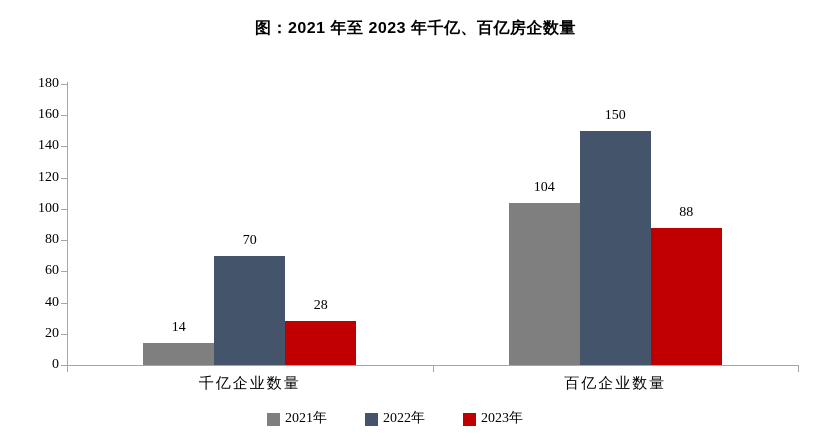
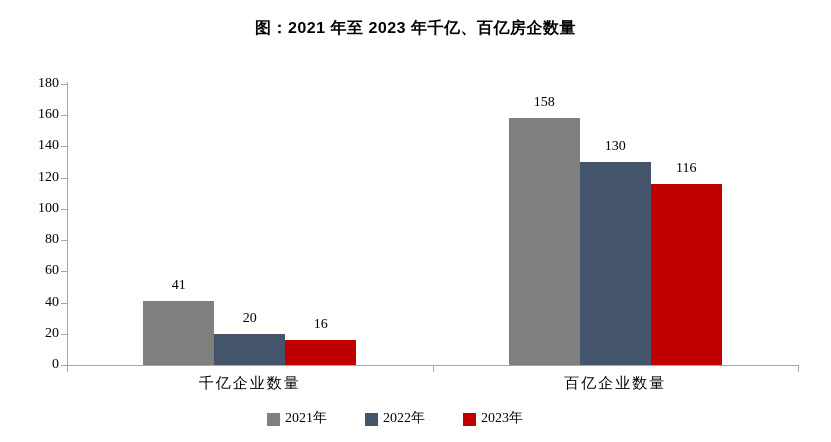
2021年/千亿企业数量: 14 -> 41
2022年/千亿企业数量: 70 -> 20
2023年/千亿企业数量: 28 -> 16
2021年/百亿企业数量: 104 -> 158
2022年/百亿企业数量: 150 -> 130
2023年/百亿企业数量: 88 -> 116
